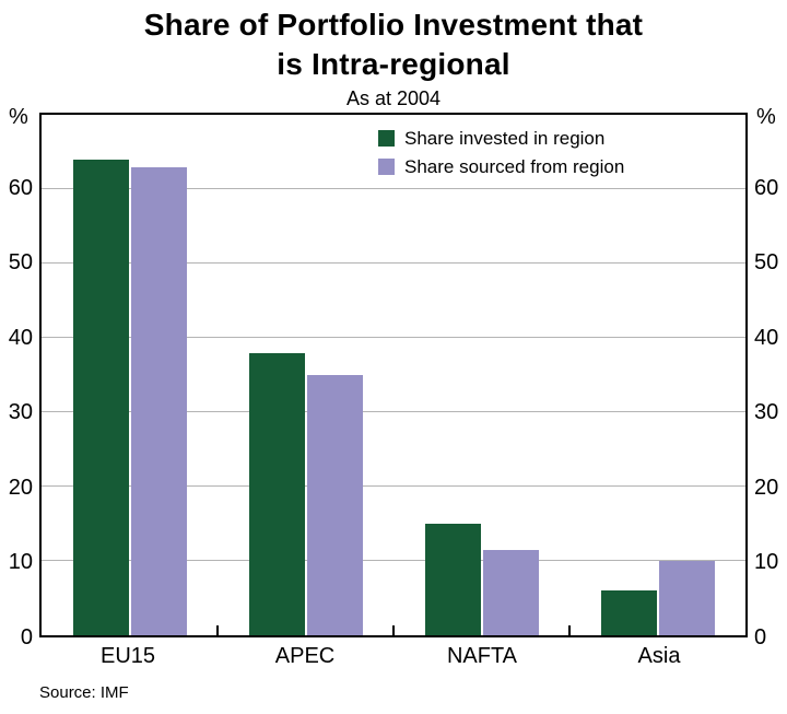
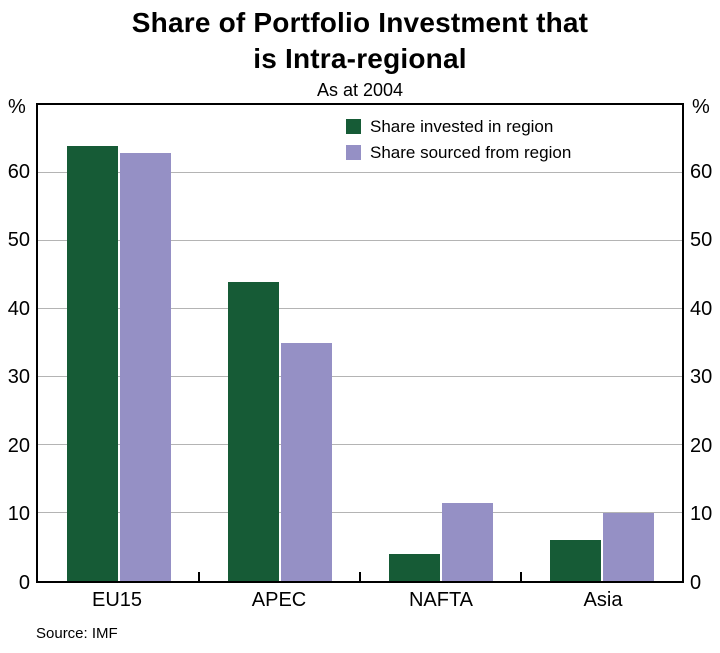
Share invested in region/APEC: 38 -> 44
Share invested in region/NAFTA: 15 -> 4
